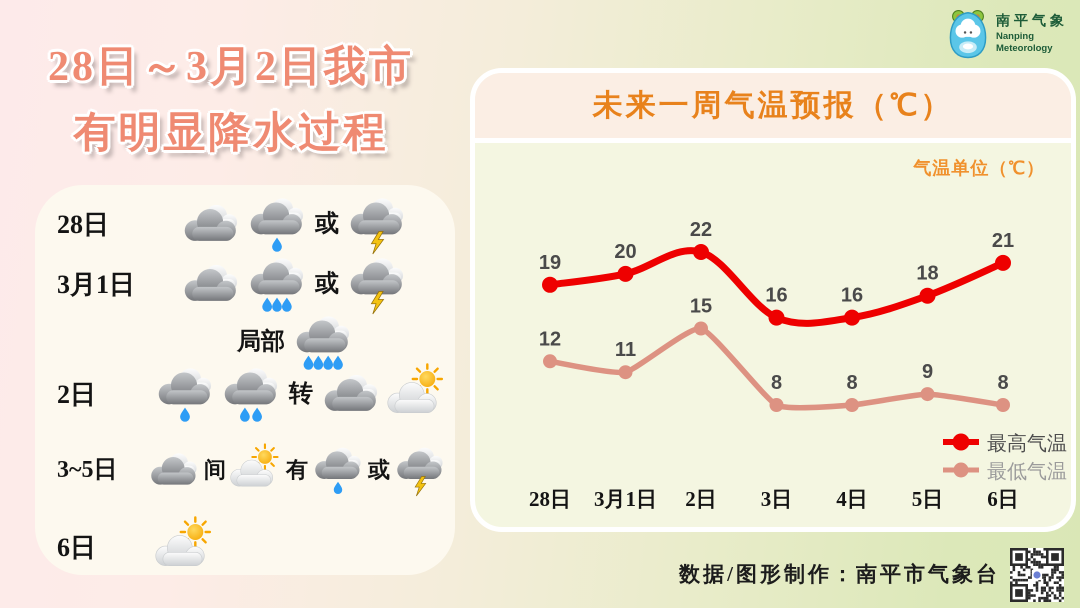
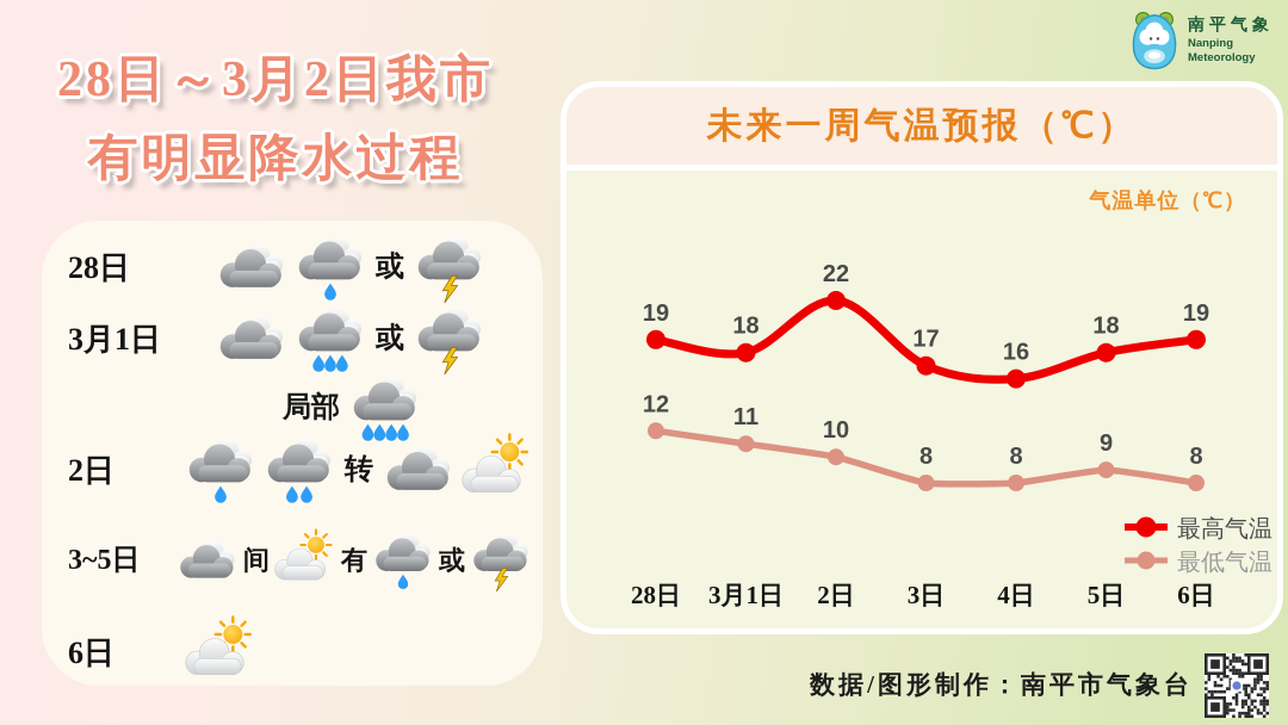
最高气温/3月1日: 20 -> 18
最低气温/2日: 15 -> 10
最高气温/3日: 16 -> 17
最高气温/6日: 21 -> 19
